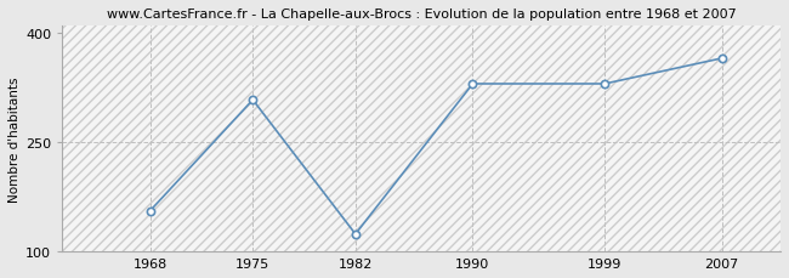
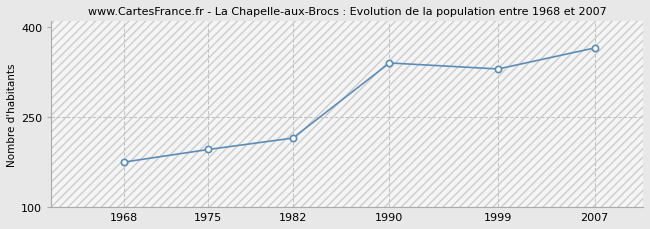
1968: 156 -> 175
1975: 308 -> 196
1982: 124 -> 215
1990: 330 -> 340
